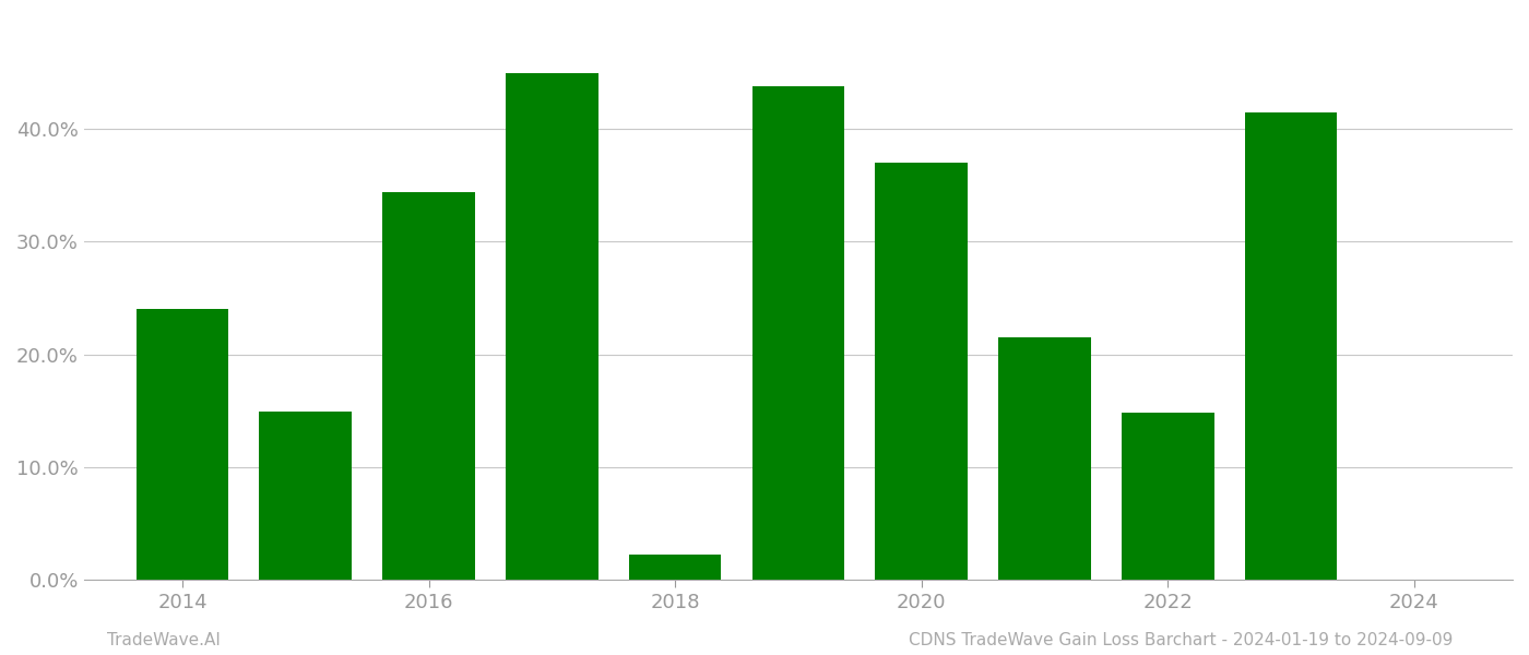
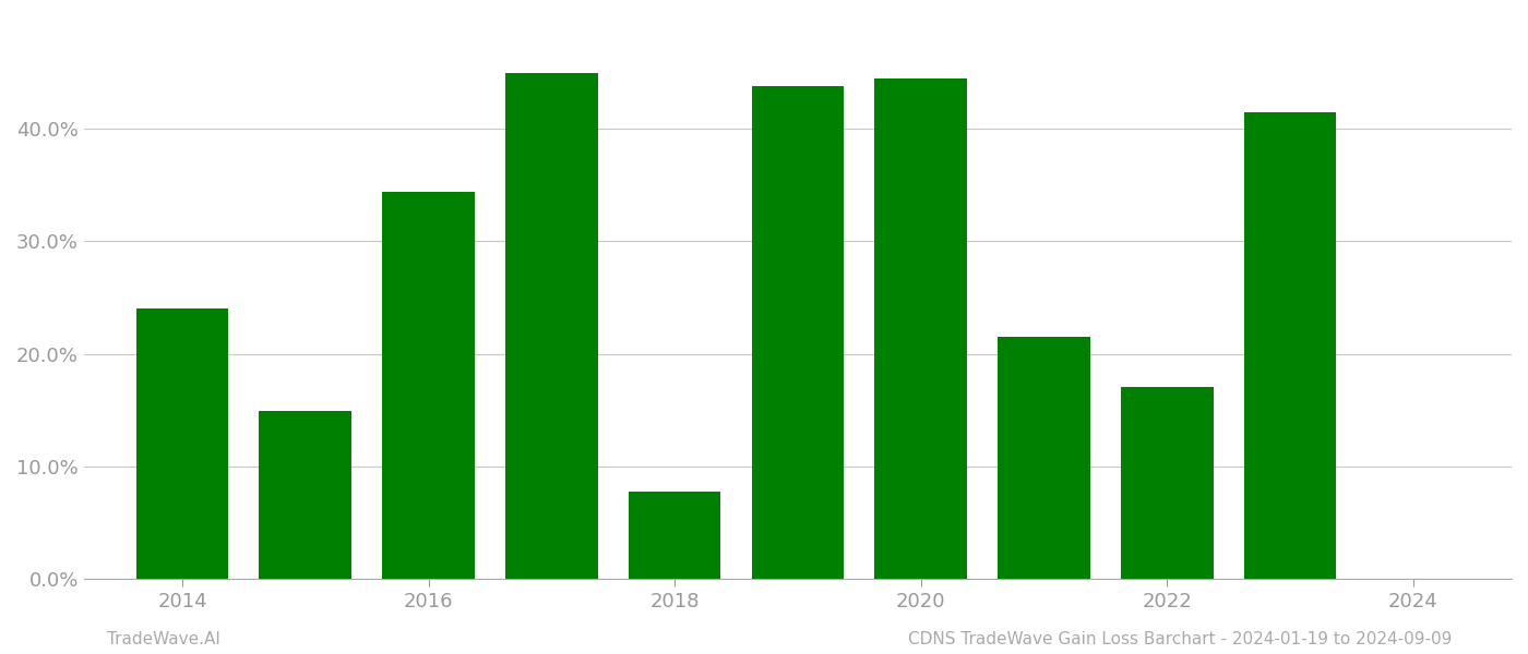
2018: 2.2% -> 7.8%
2020: 37.0% -> 44.5%
2022: 14.8% -> 17.1%
